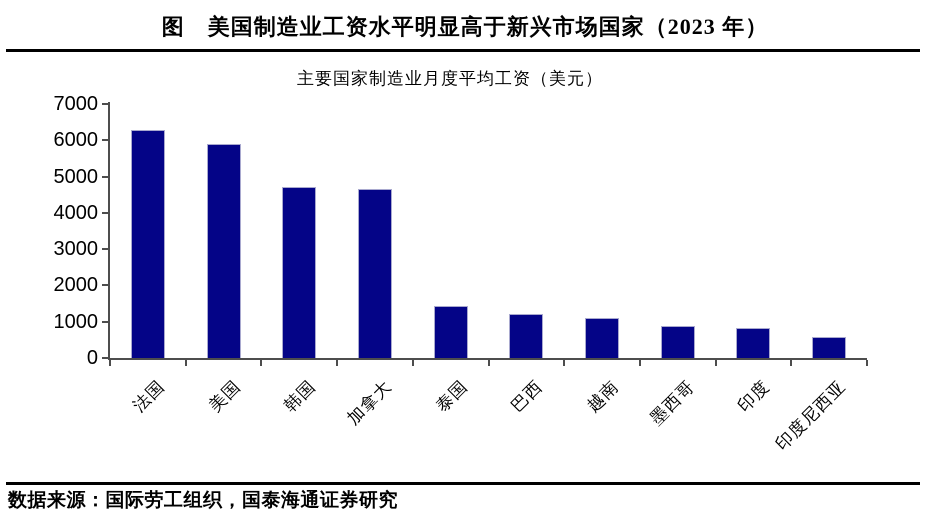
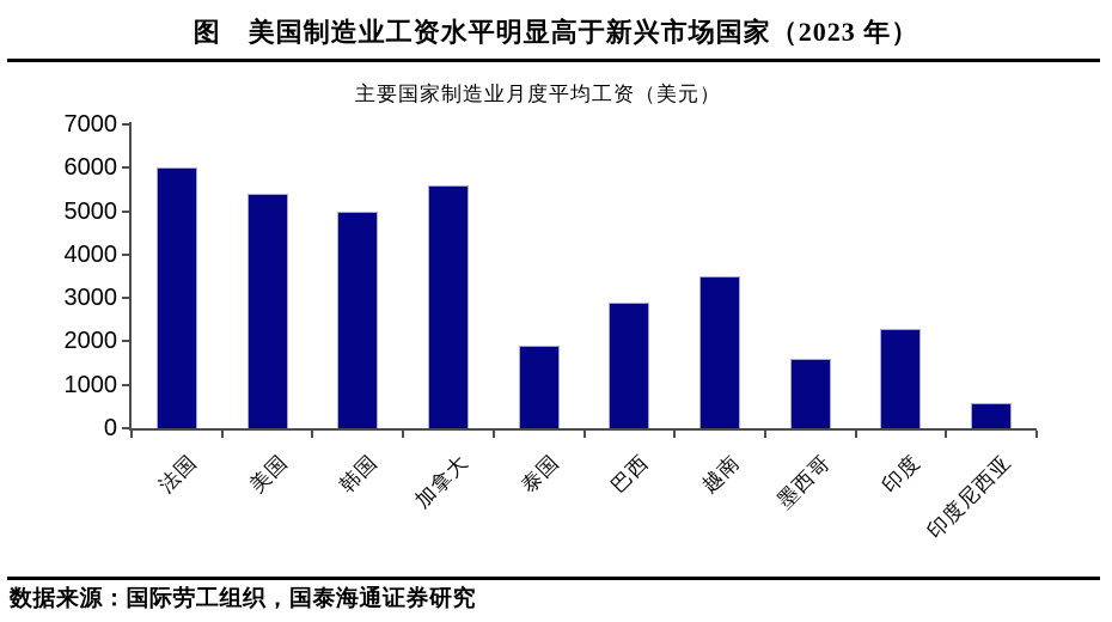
法国: 6300 -> 6000
美国: 5900 -> 5400
韩国: 4700 -> 5000
加拿大: 4700 -> 5600
泰国: 1400 -> 1900
巴西: 1200 -> 2900
越南: 1100 -> 3500
墨西哥: 900 -> 1600
印度: 800 -> 2300
